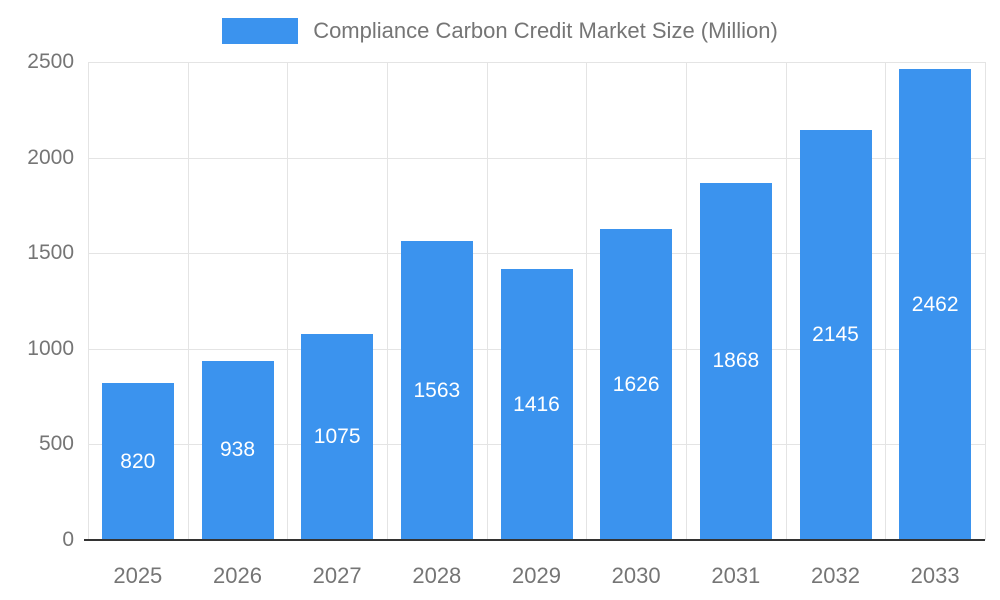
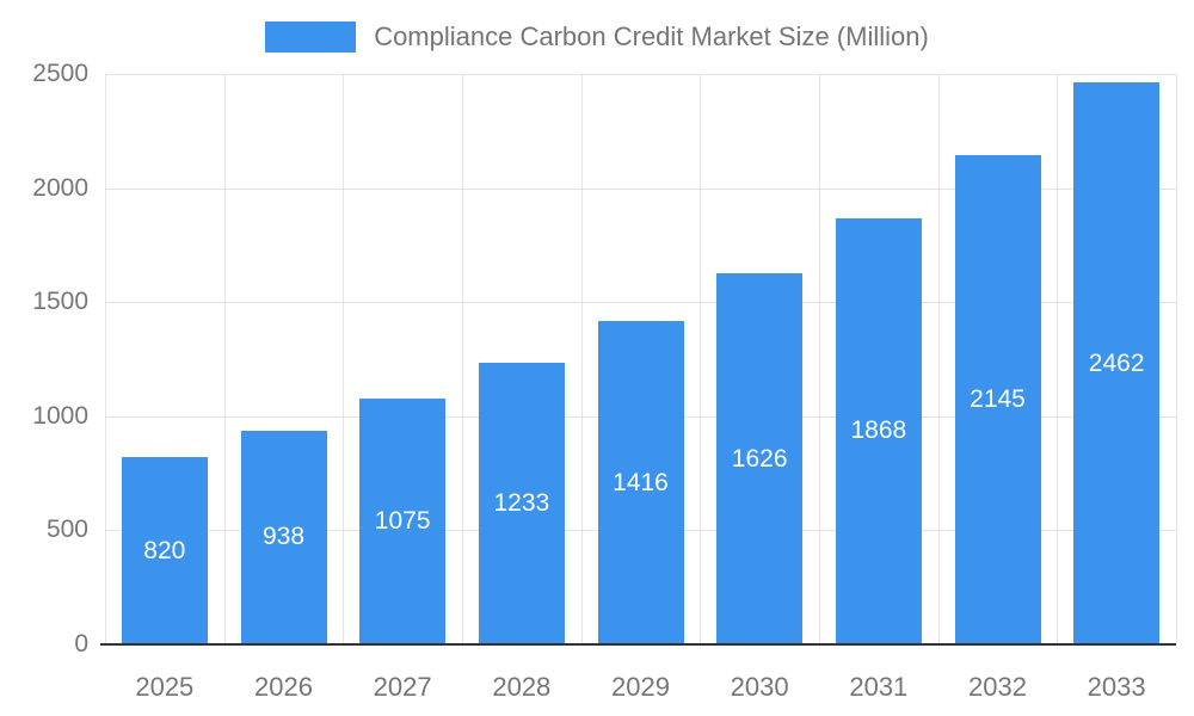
2028: 1563 -> 1233
